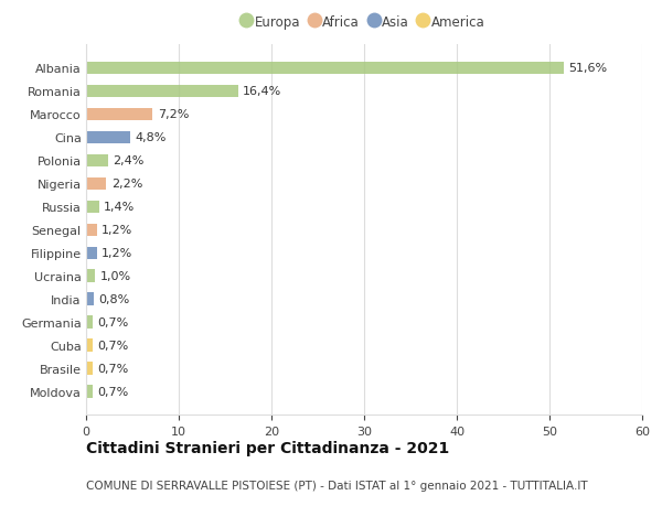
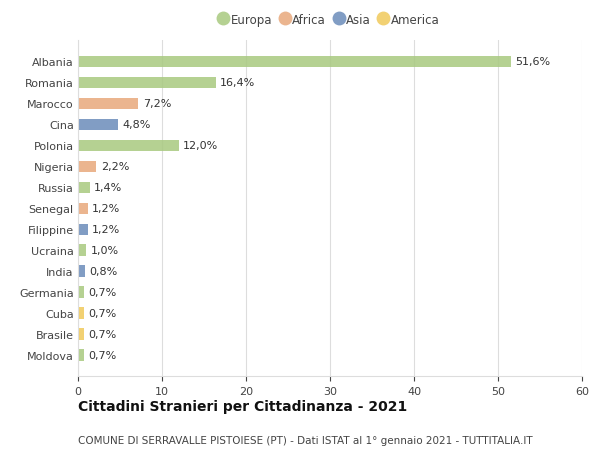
Polonia: 2,4% -> 12,0%
